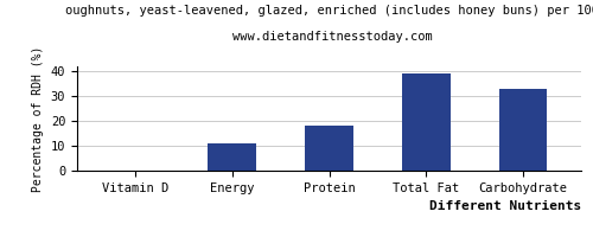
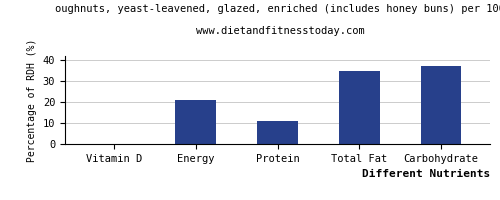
Energy: 11 -> 21
Protein: 18 -> 11
Total Fat: 39 -> 35
Carbohydrate: 33 -> 37
